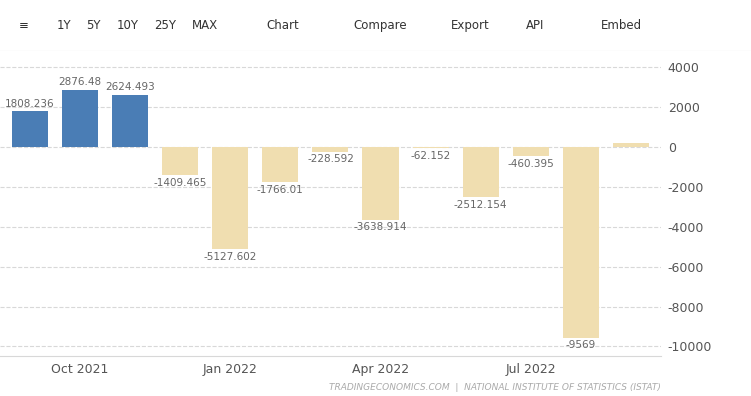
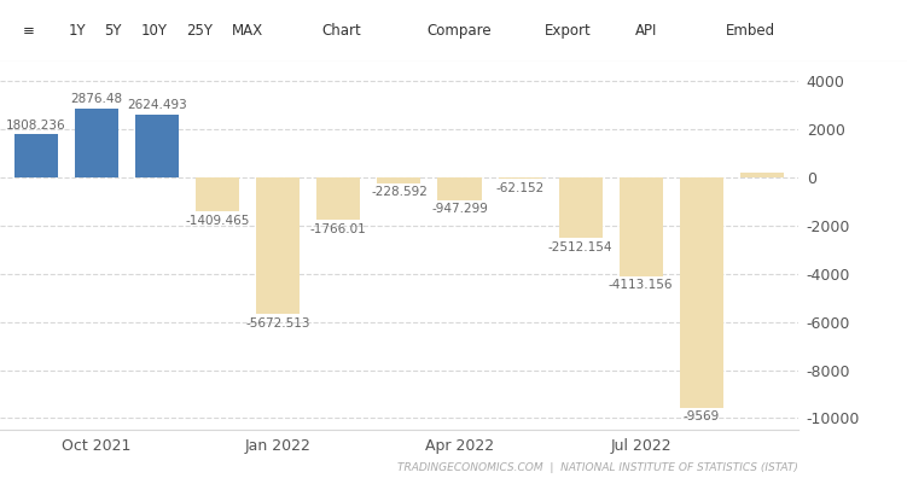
Jan 2022: -5127.602 -> -5672.513
Apr 2022: -3638.914 -> -947.299
Jul 2022: -460.395 -> -4113.156
